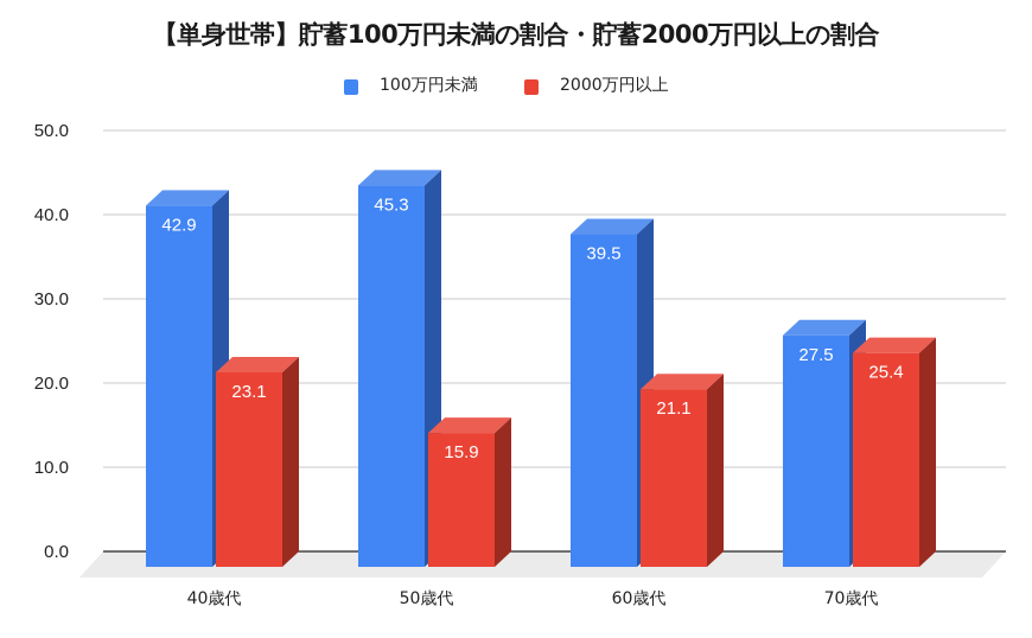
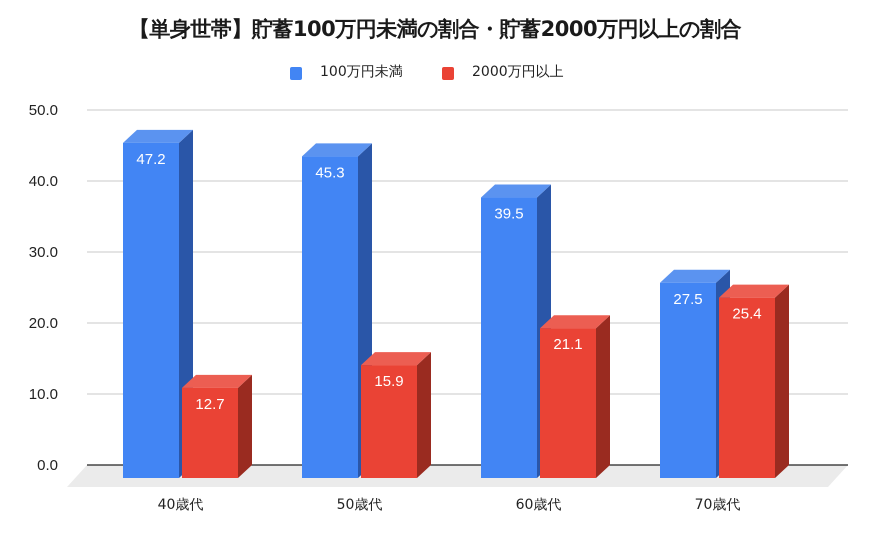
100万円未満/40歳代: 42.9 -> 47.2
2000万円以上/40歳代: 23.1 -> 12.7
